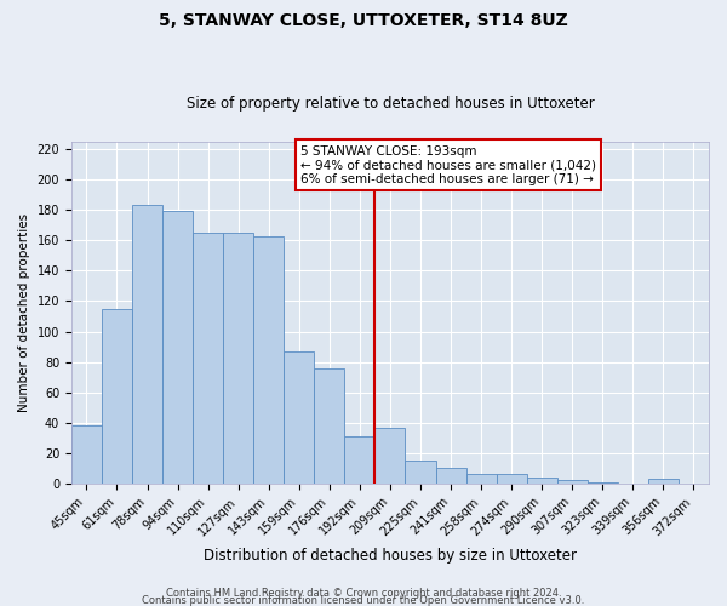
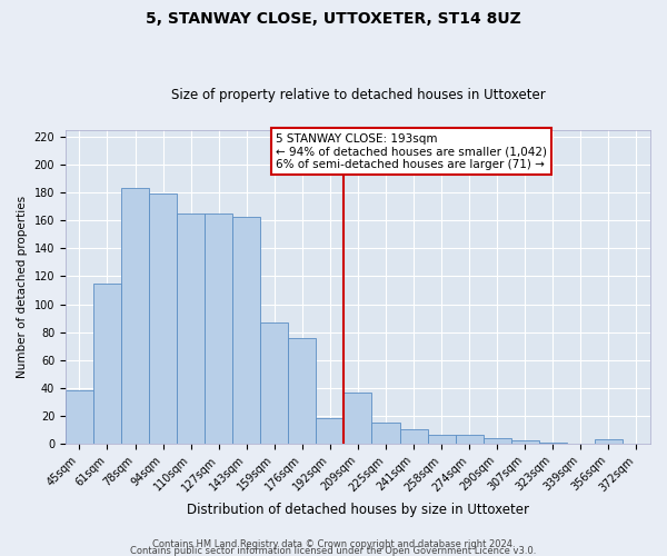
192sqm: 31 -> 18
